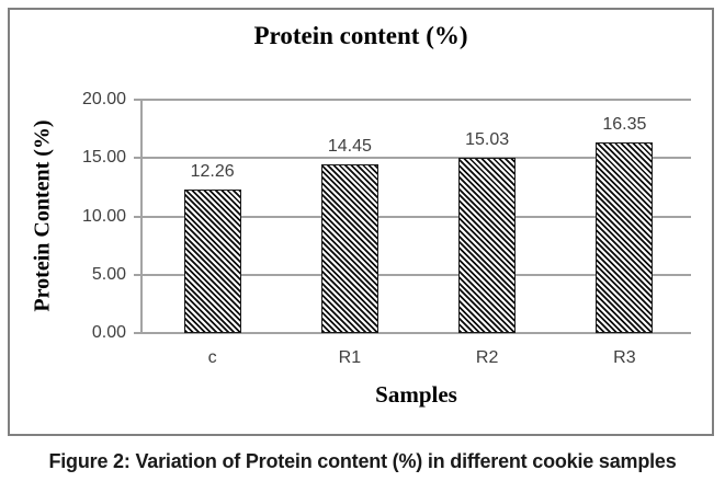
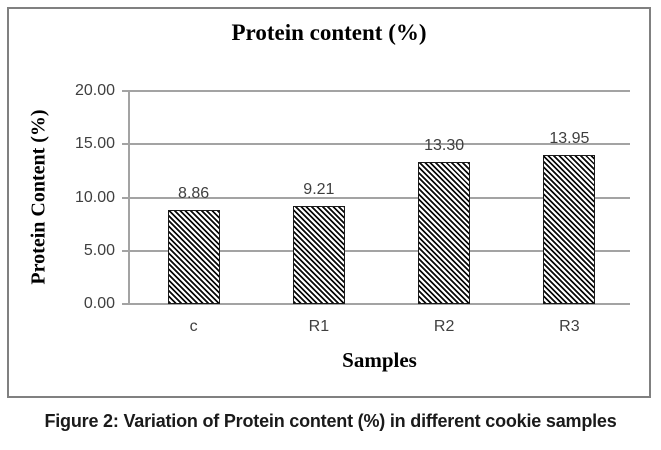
c: 12.26 -> 8.86
R1: 14.45 -> 9.21
R2: 15.03 -> 13.30
R3: 16.35 -> 13.95
